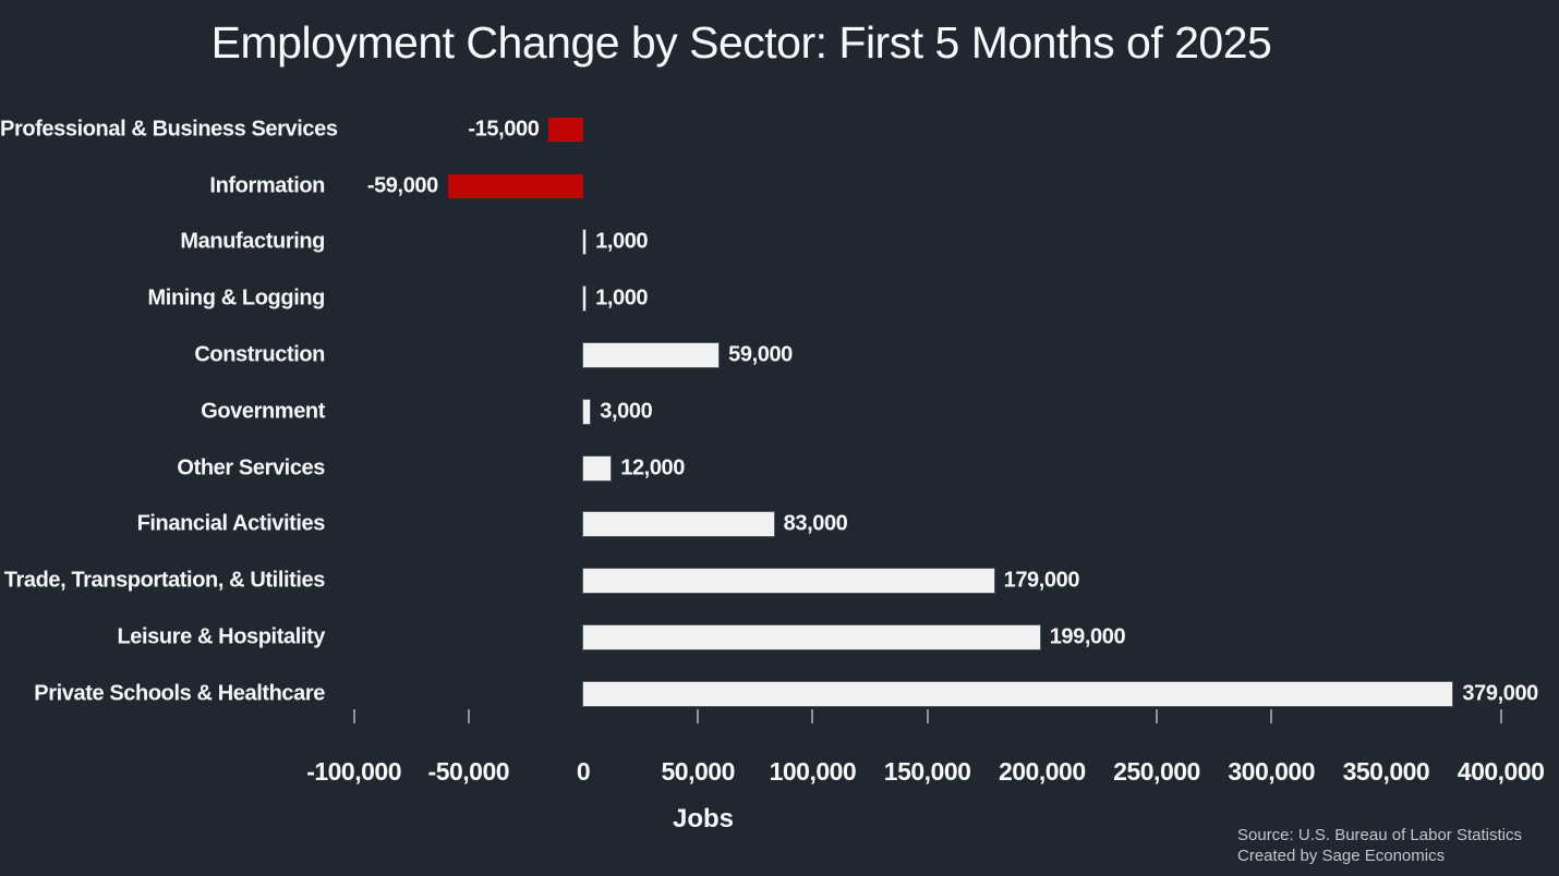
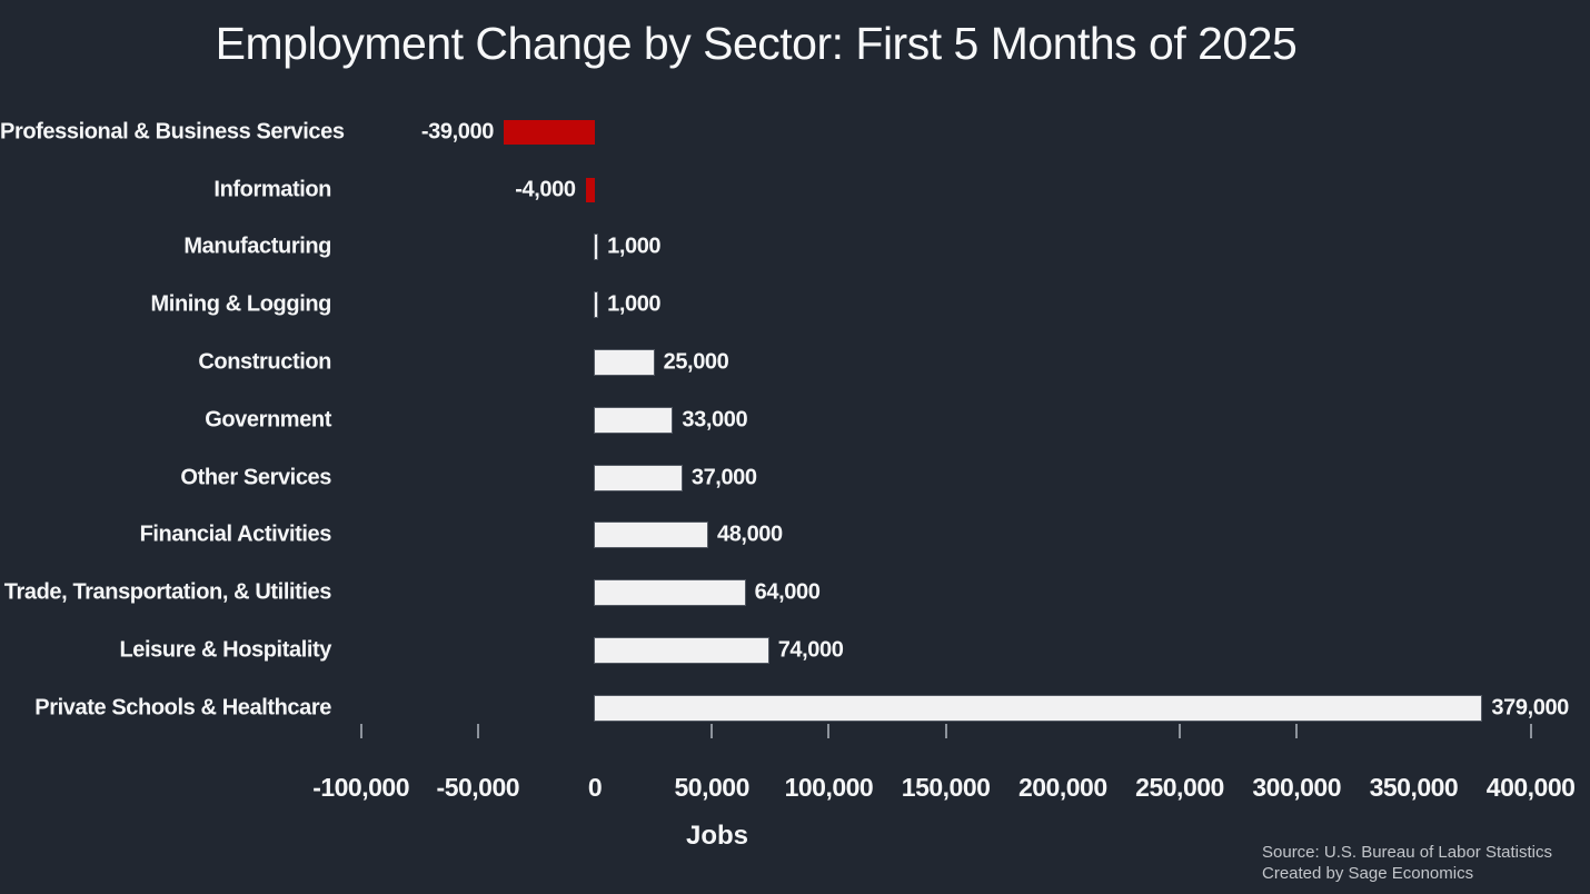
Professional & Business Services: -15,000 -> -39,000
Information: -59,000 -> -4,000
Construction: 59,000 -> 25,000
Government: 3,000 -> 33,000
Other Services: 12,000 -> 37,000
Financial Activities: 83,000 -> 48,000
Trade, Transportation, & Utilities: 179,000 -> 64,000
Leisure & Hospitality: 199,000 -> 74,000
